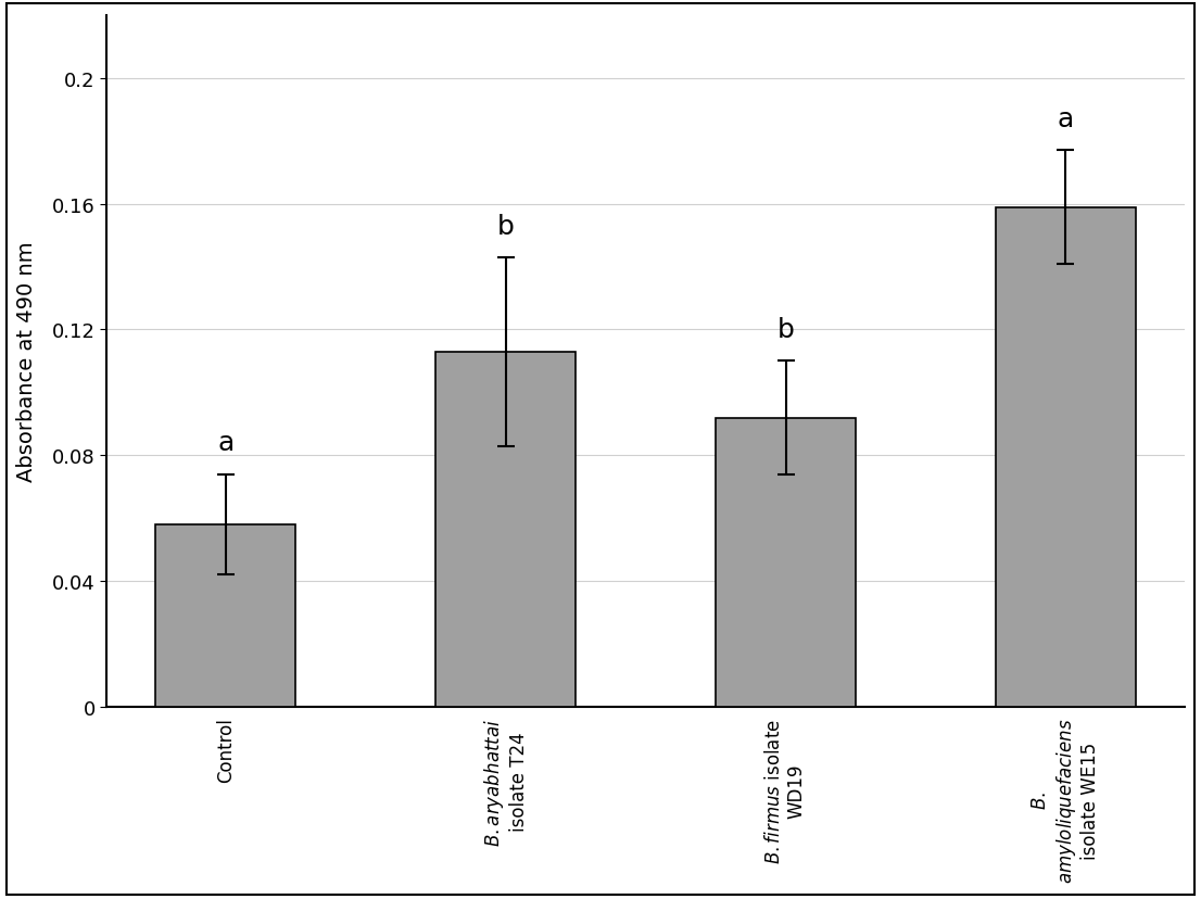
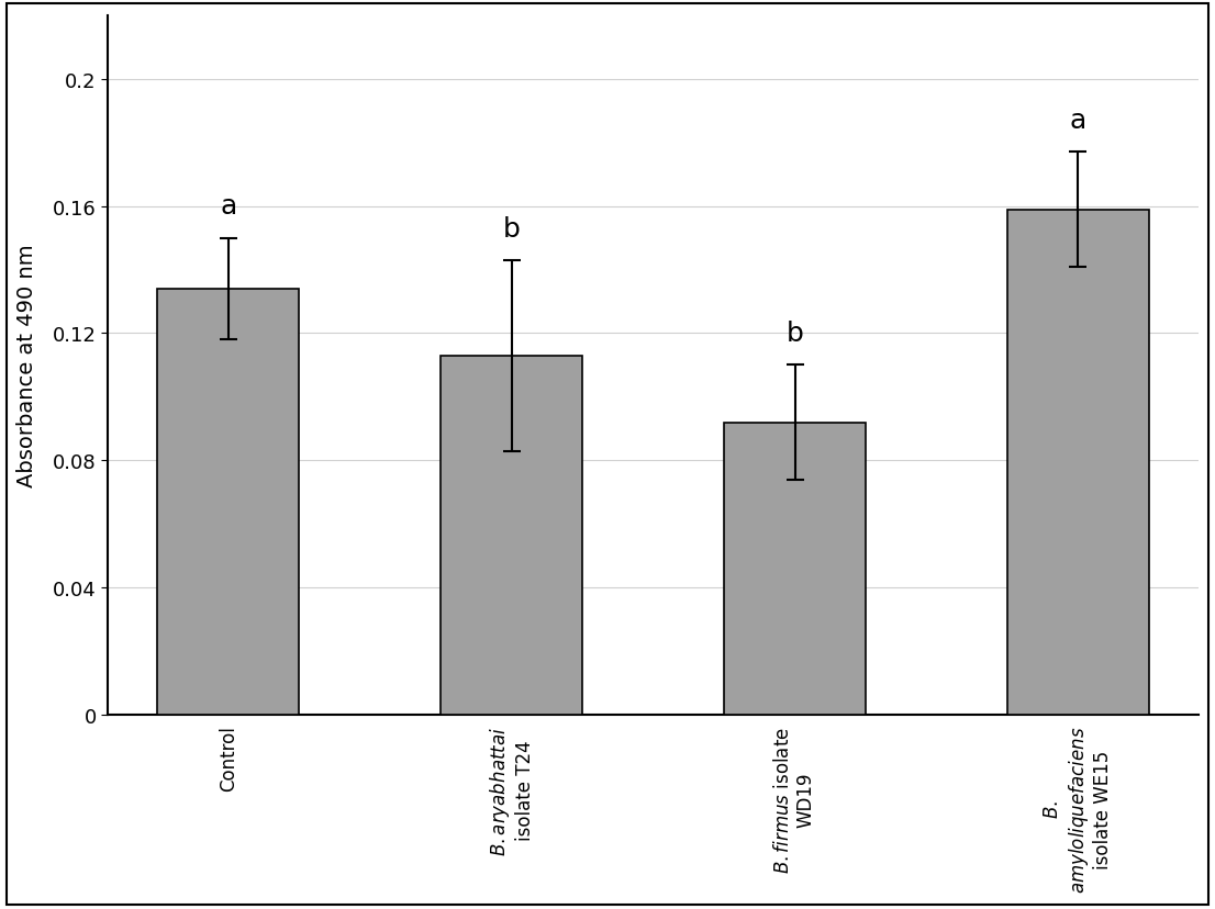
Control: 0.058 -> 0.134
